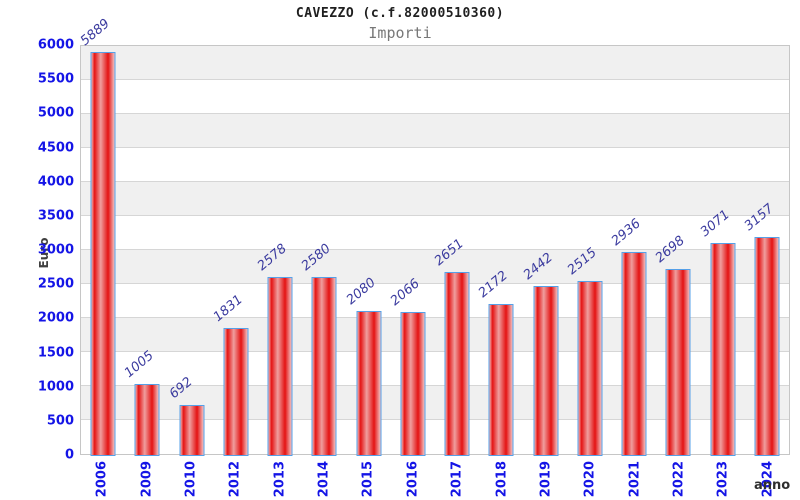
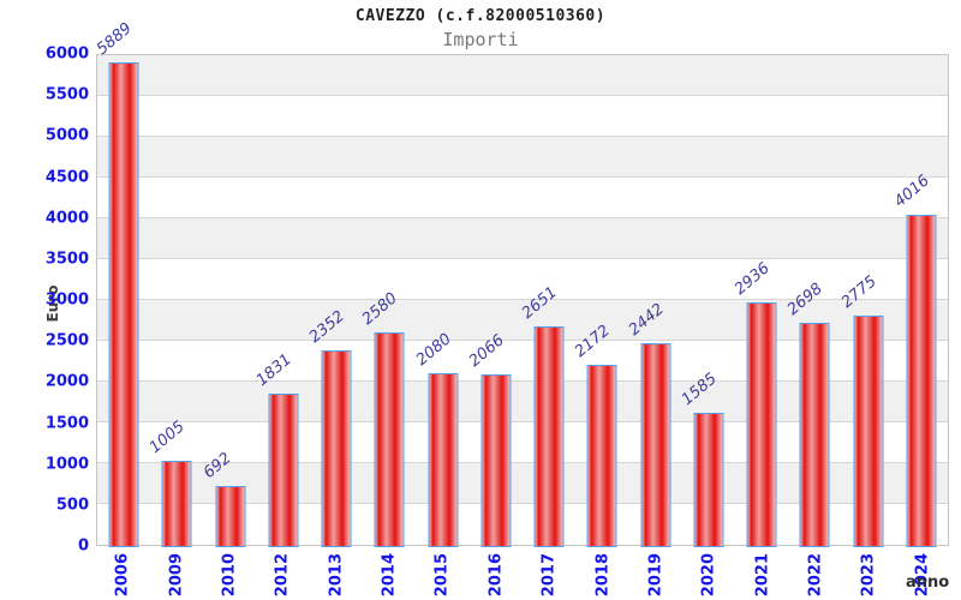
2013: 2578 -> 2352
2020: 2515 -> 1585
2023: 3071 -> 2775
2024: 3157 -> 4016
